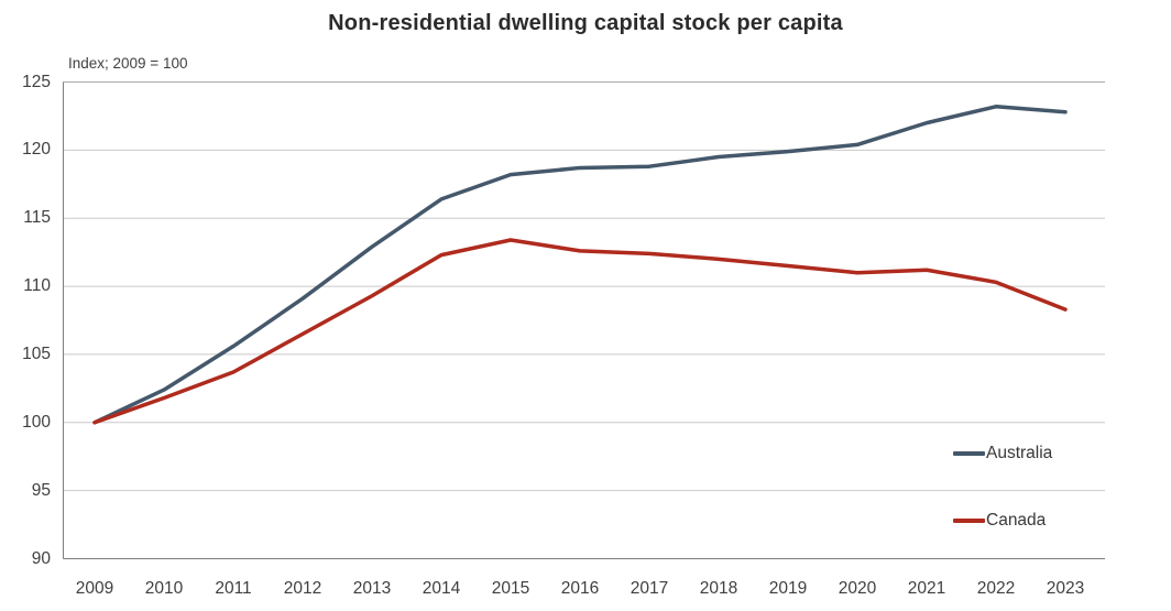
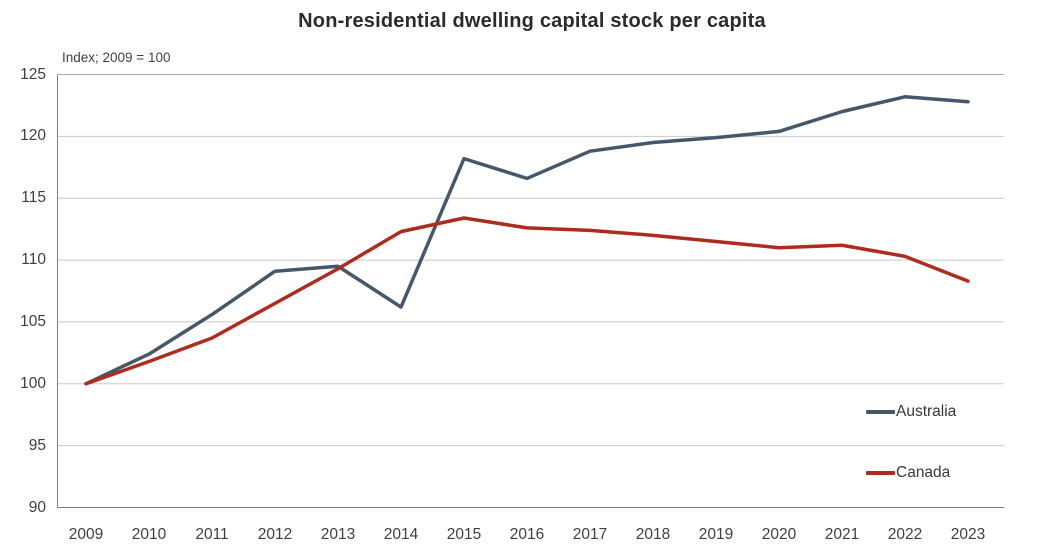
Australia/2013: 112.9 -> 109.5
Australia/2014: 116.4 -> 106.2
Australia/2016: 118.7 -> 116.6
